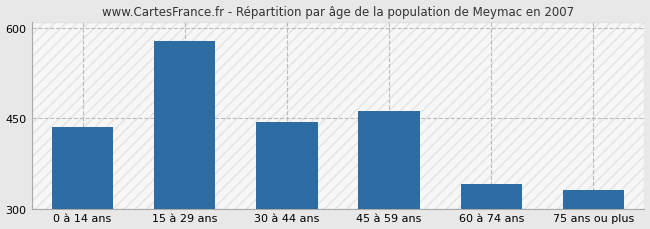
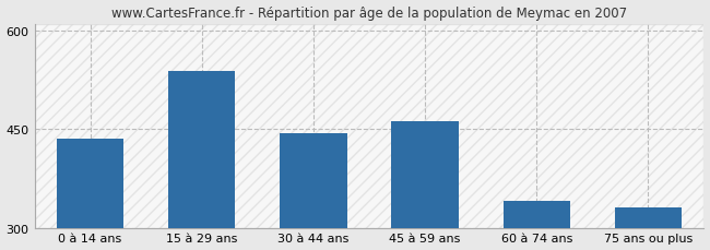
15 à 29 ans: 577 -> 538
